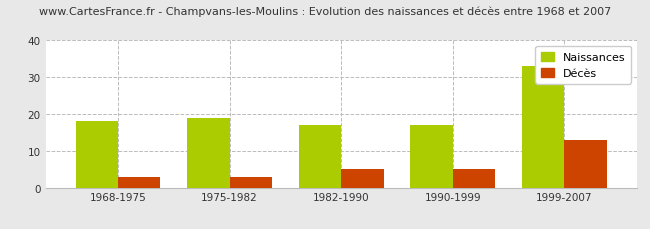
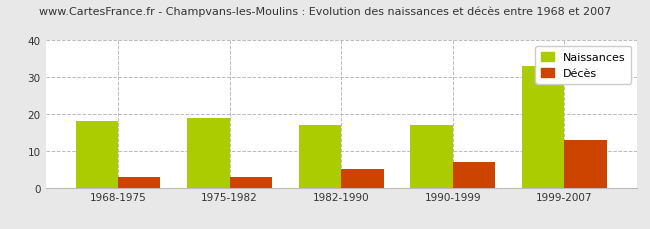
Décès/1990-1999: 5 -> 7
